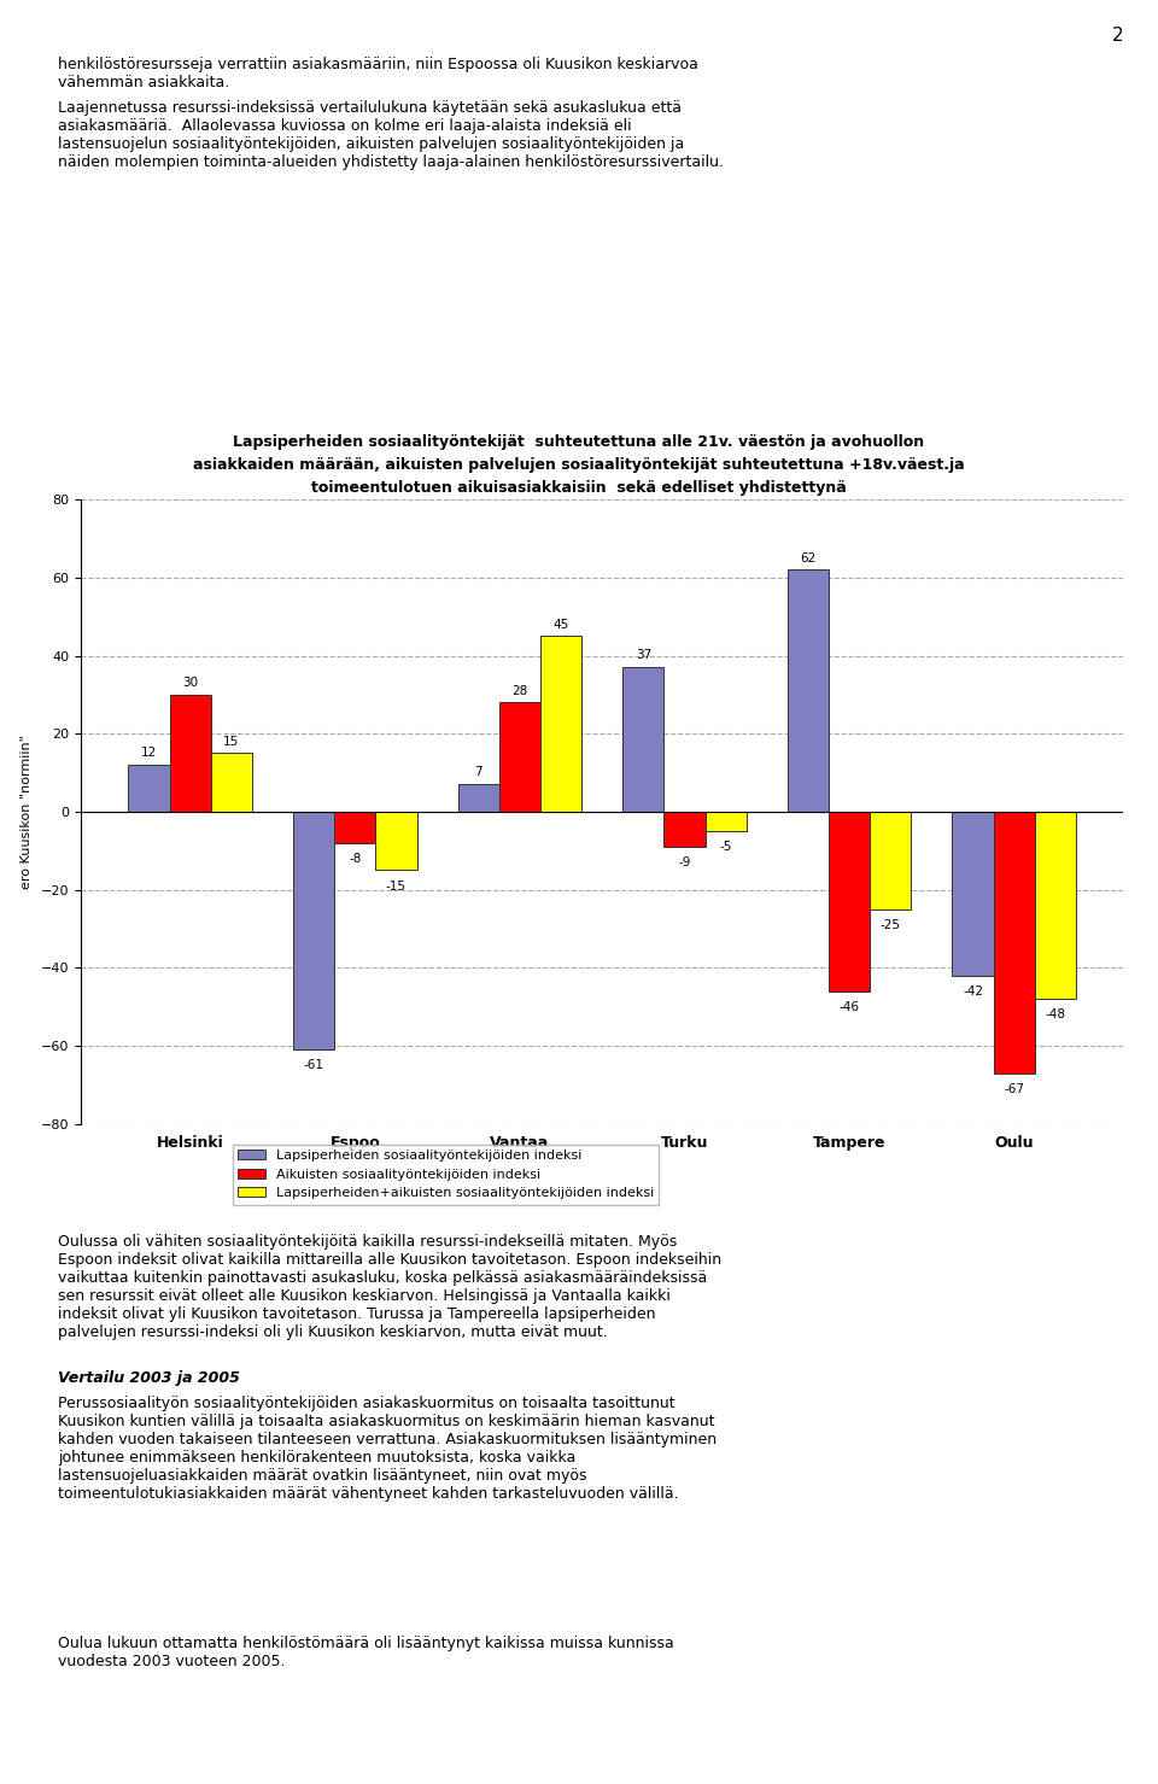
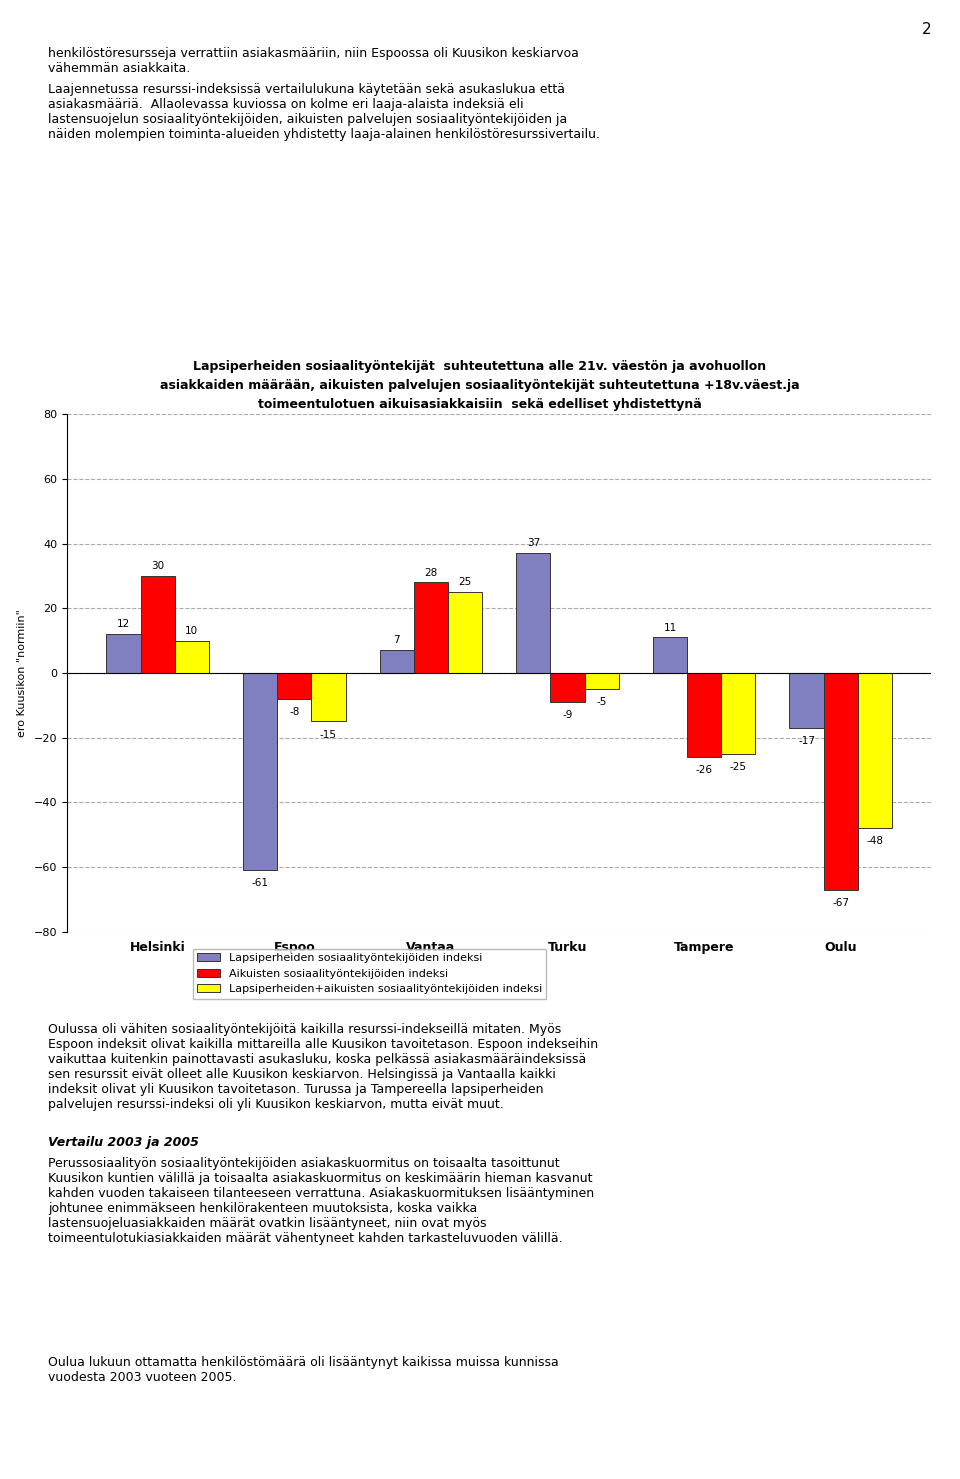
Lapsiperheiden+aikuisten sosiaalityöntekijöiden indeksi/Helsinki: 15 -> 10
Lapsiperheiden+aikuisten sosiaalityöntekijöiden indeksi/Vantaa: 45 -> 25
Lapsiperheiden sosiaalityöntekijöiden indeksi/Tampere: 62 -> 11
Aikuisten sosiaalityöntekijöiden indeksi/Tampere: -46 -> -26
Lapsiperheiden sosiaalityöntekijöiden indeksi/Oulu: -42 -> -17
